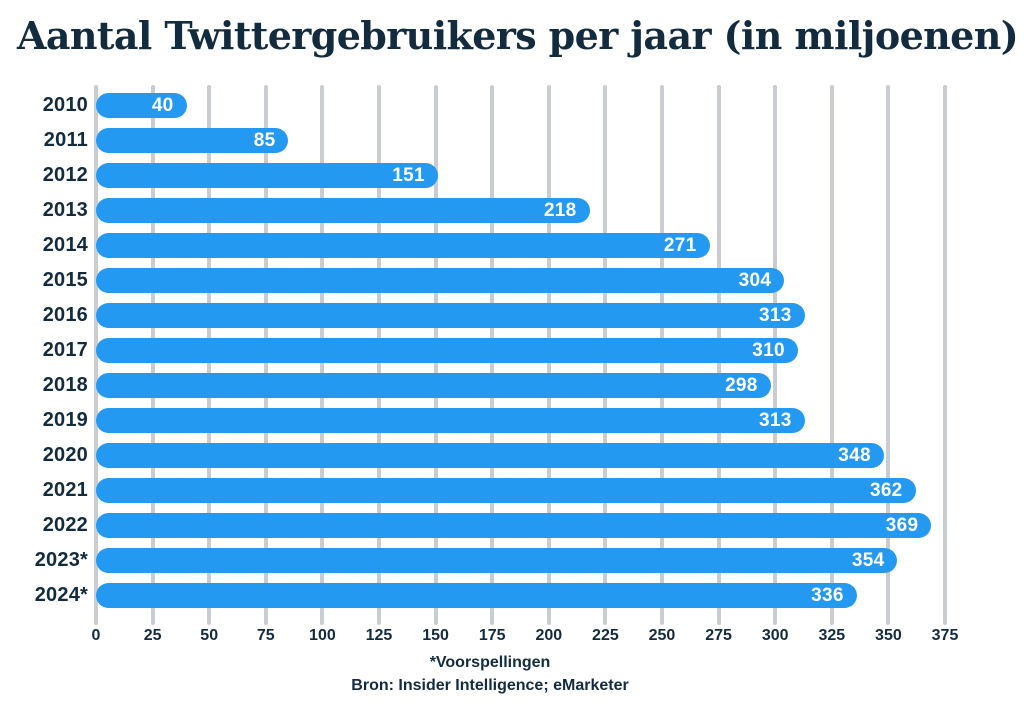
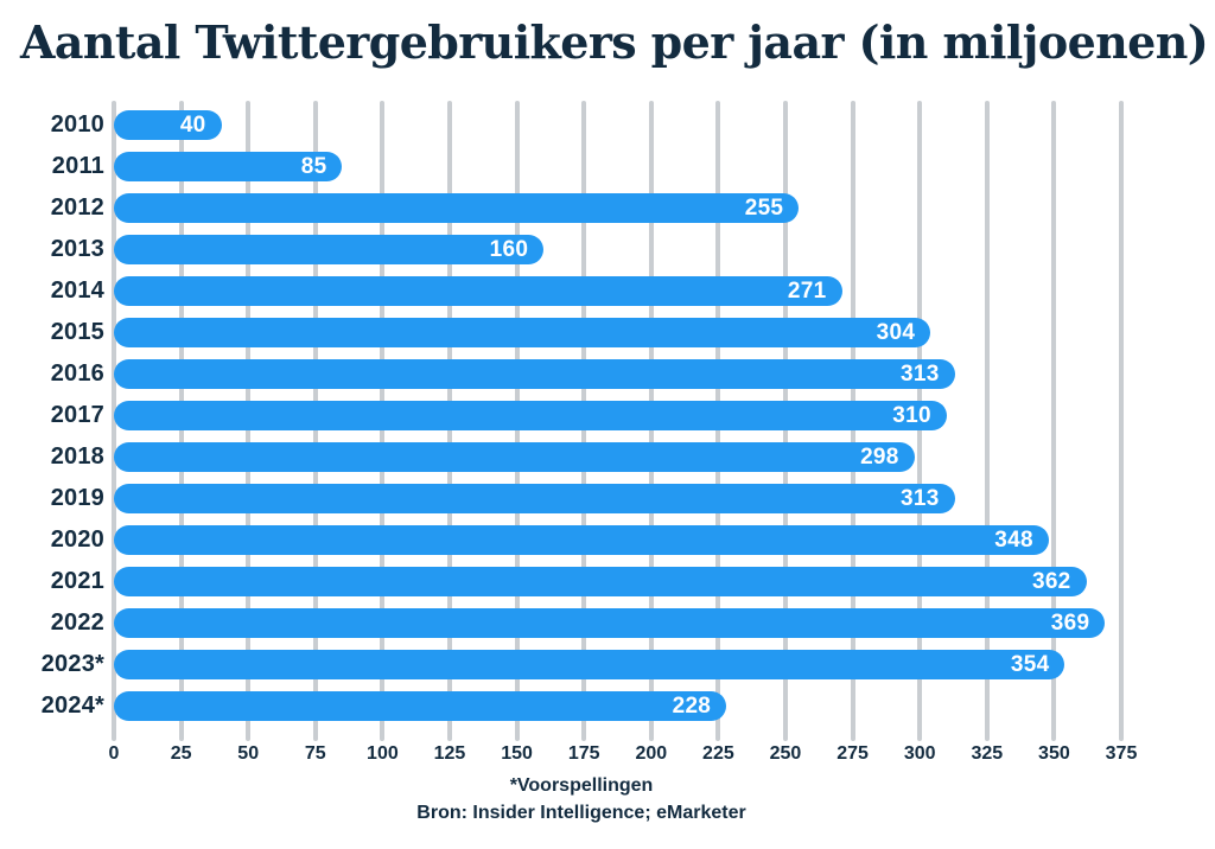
2012: 151 -> 255
2013: 218 -> 160
2024*: 336 -> 228
